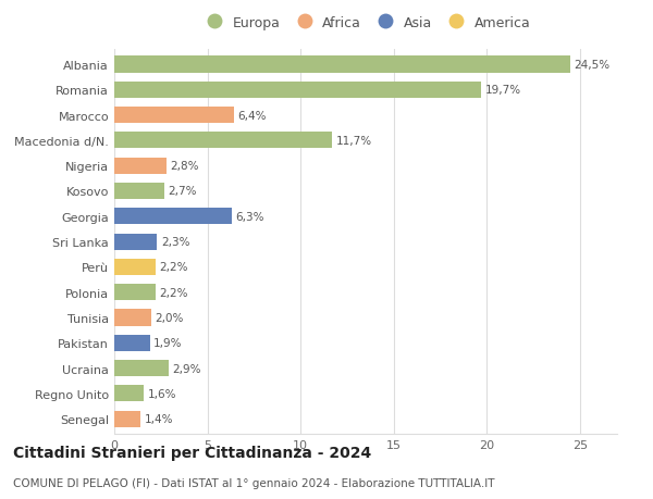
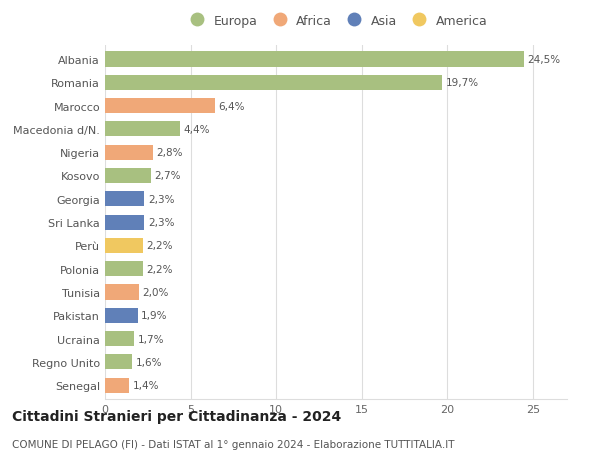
Macedonia d/N.: 11,7% -> 4,4%
Georgia: 6,3% -> 2,3%
Ucraina: 2,9% -> 1,7%
